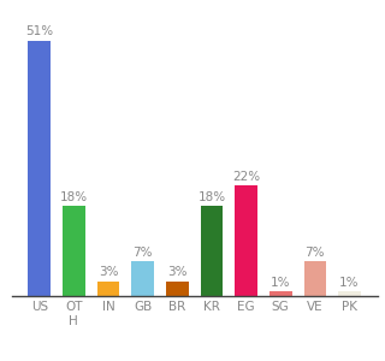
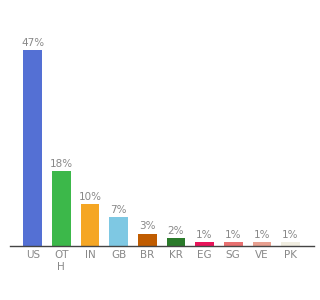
US: 51% -> 47%
IN: 3% -> 10%
KR: 18% -> 2%
EG: 22% -> 1%
VE: 7% -> 1%
